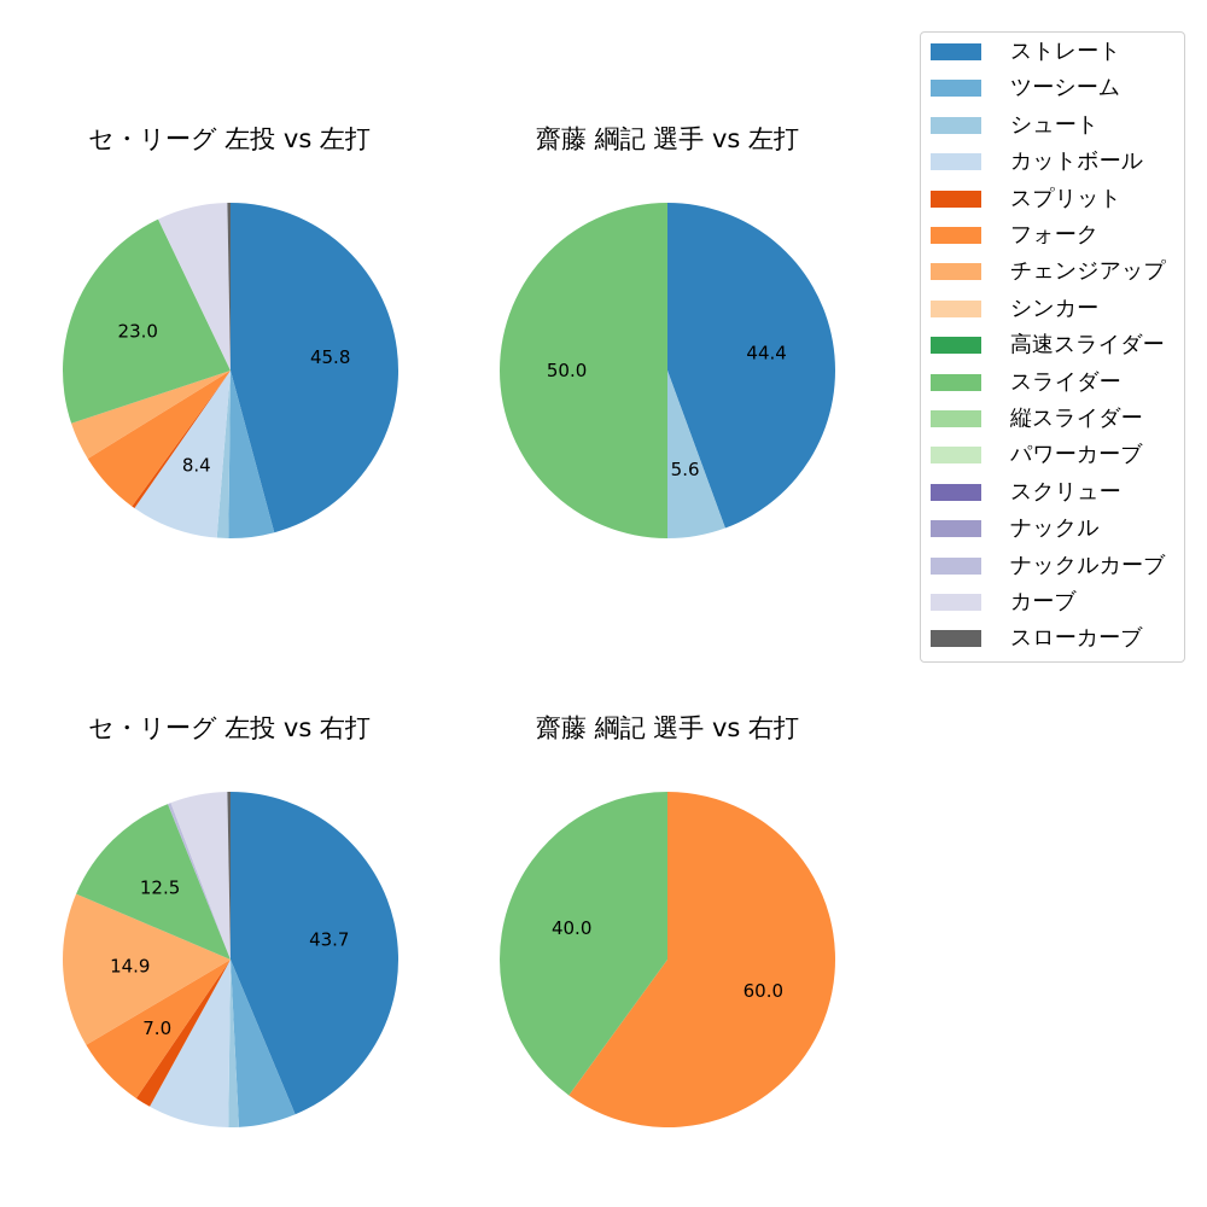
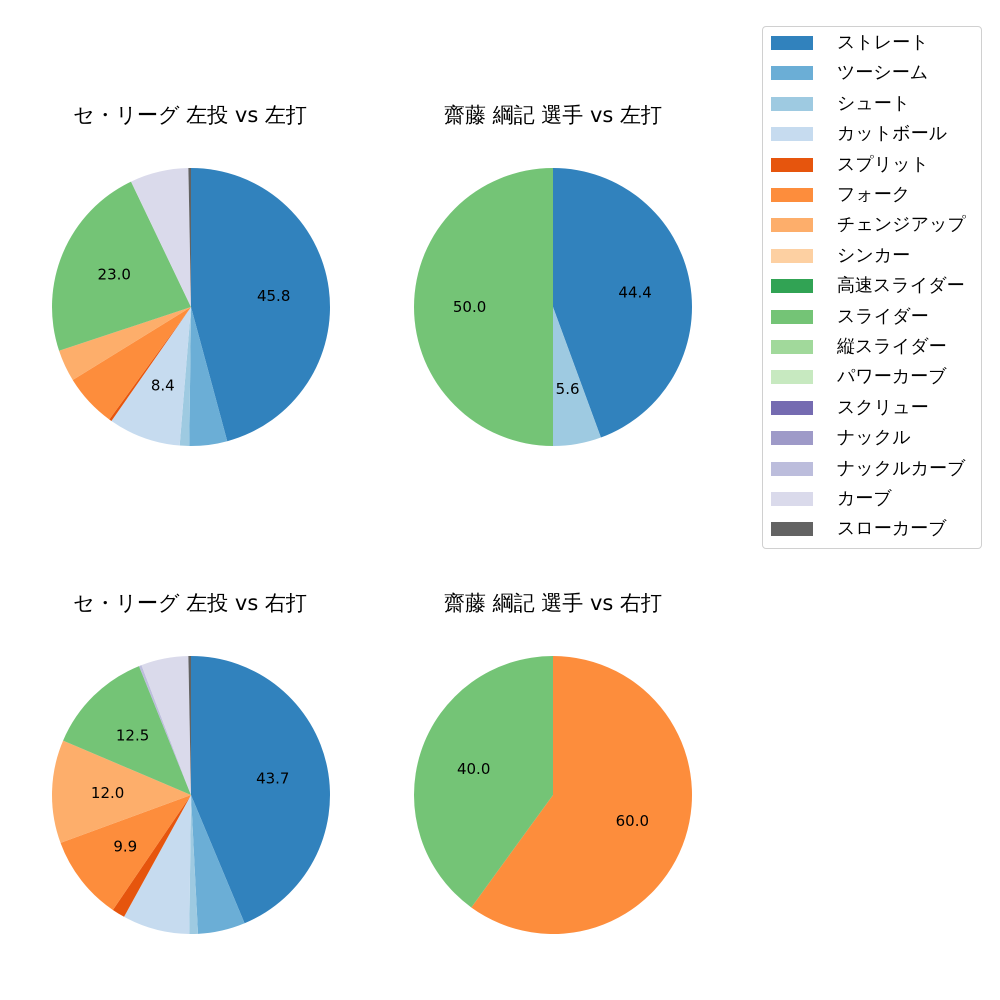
セ・リーグ 左投 vs 右打/フォーク: 7.0 -> 9.9
セ・リーグ 左投 vs 右打/チェンジアップ: 14.9 -> 12.0
